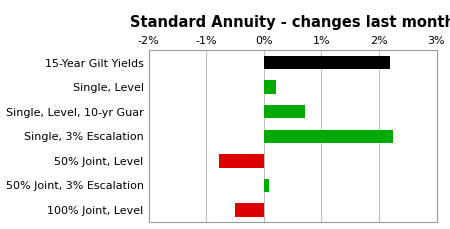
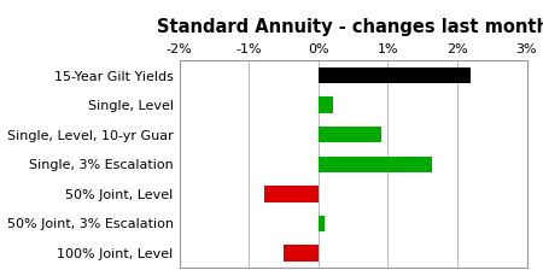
Single, Level, 10-yr Guar: 0.72% -> 0.90%
Single, 3% Escalation: 2.25% -> 1.64%
